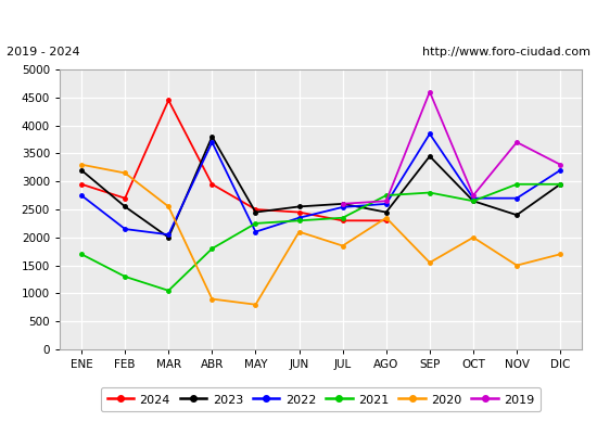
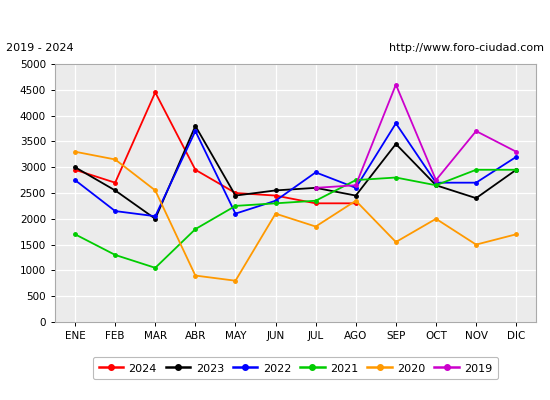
2023/ENE: 3200 -> 3000
2022/JUL: 2540 -> 2900
